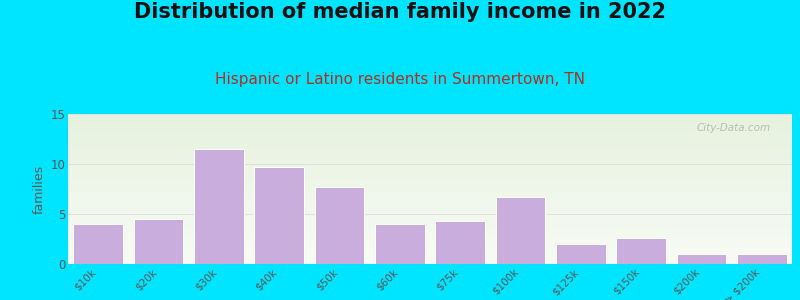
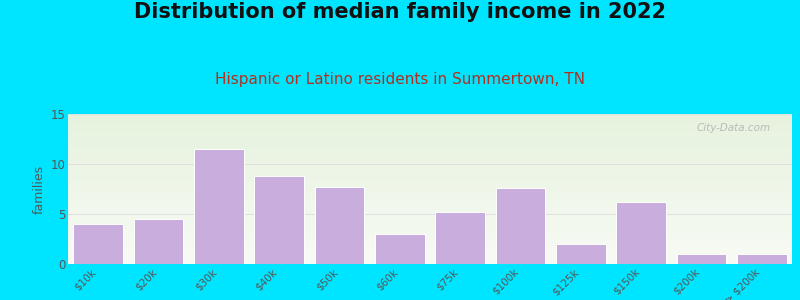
$40k: 9.7 -> 8.8
$60k: 4.0 -> 3.0
$75k: 4.3 -> 5.2
$100k: 6.7 -> 7.6
$150k: 2.6 -> 6.2
